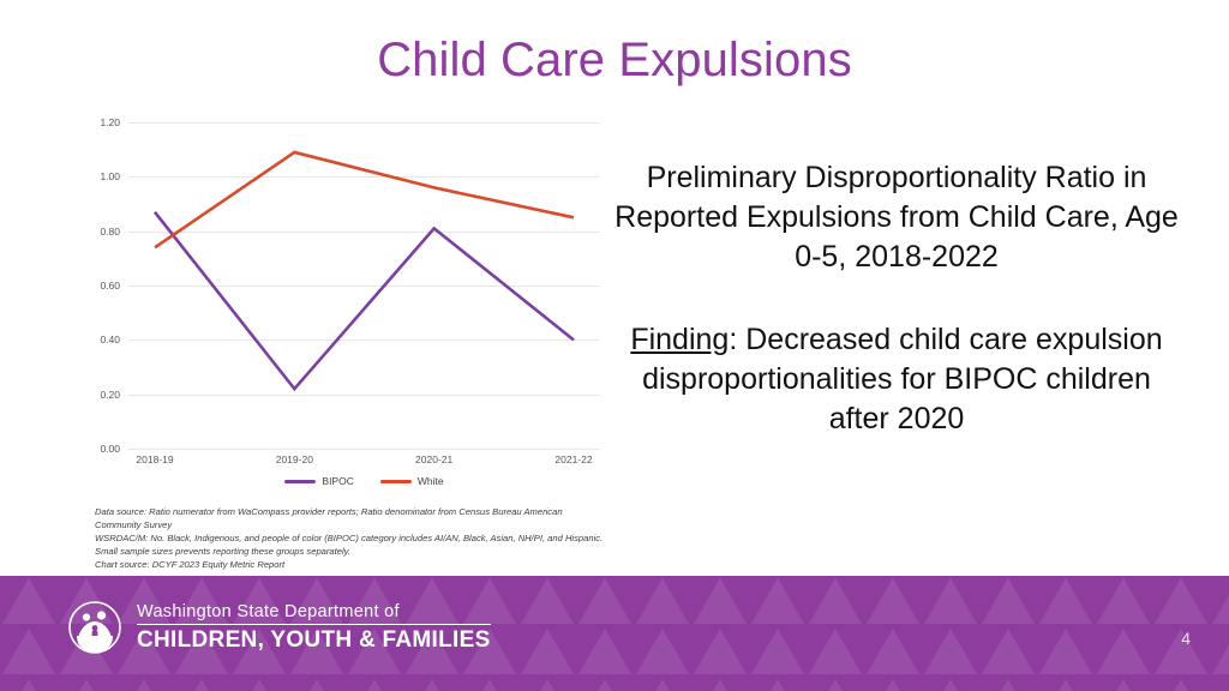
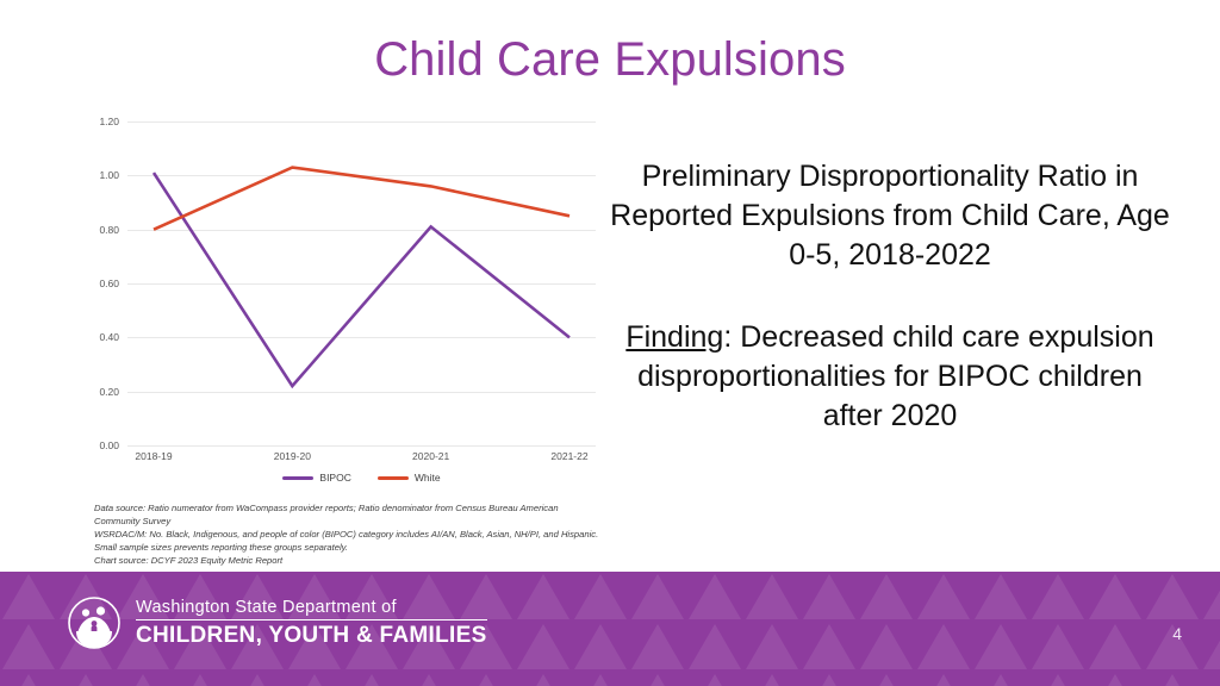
BIPOC/2018-19: 0.87 -> 1.01
White/2018-19: 0.74 -> 0.80
White/2019-20: 1.09 -> 1.03
